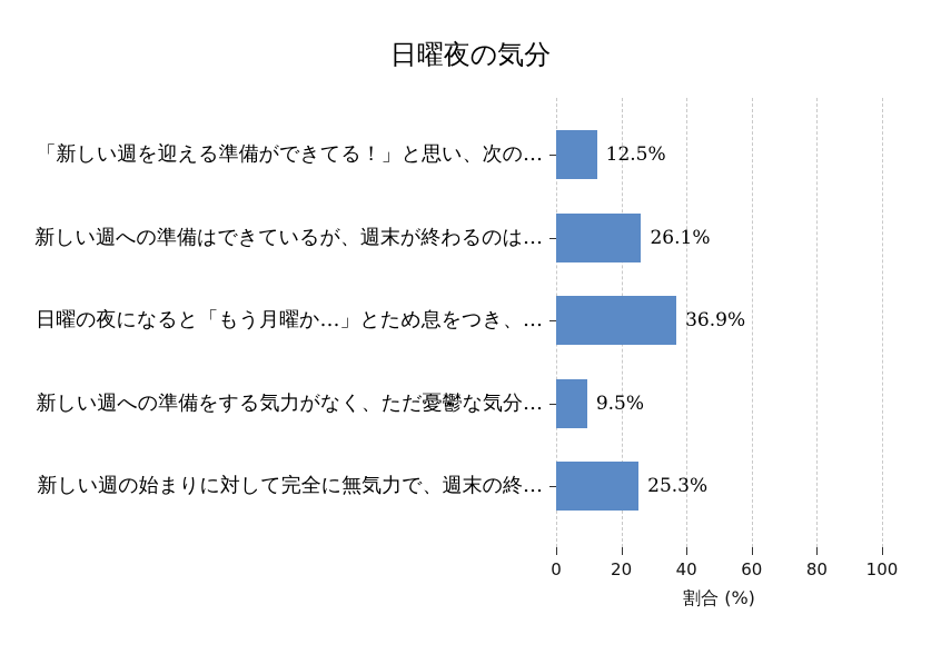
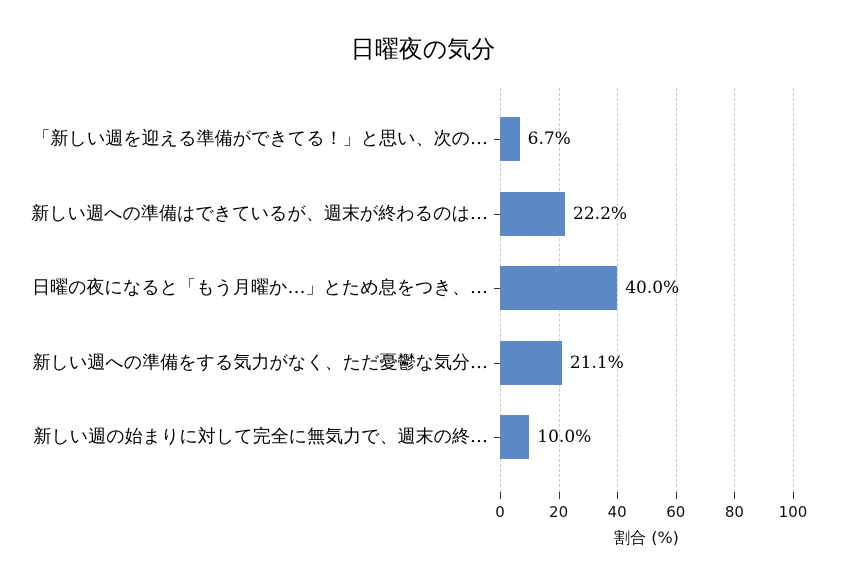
「新しい週を迎える準備ができてる！」と思い、次の…: 12.5% -> 6.7%
新しい週への準備はできているが、週末が終わるのは…: 26.1% -> 22.2%
日曜の夜になると「もう月曜か…」とため息をつき、…: 36.9% -> 40.0%
新しい週への準備をする気力がなく、ただ憂鬱な気分…: 9.5% -> 21.1%
新しい週の始まりに対して完全に無気力で、週末の終…: 25.3% -> 10.0%
